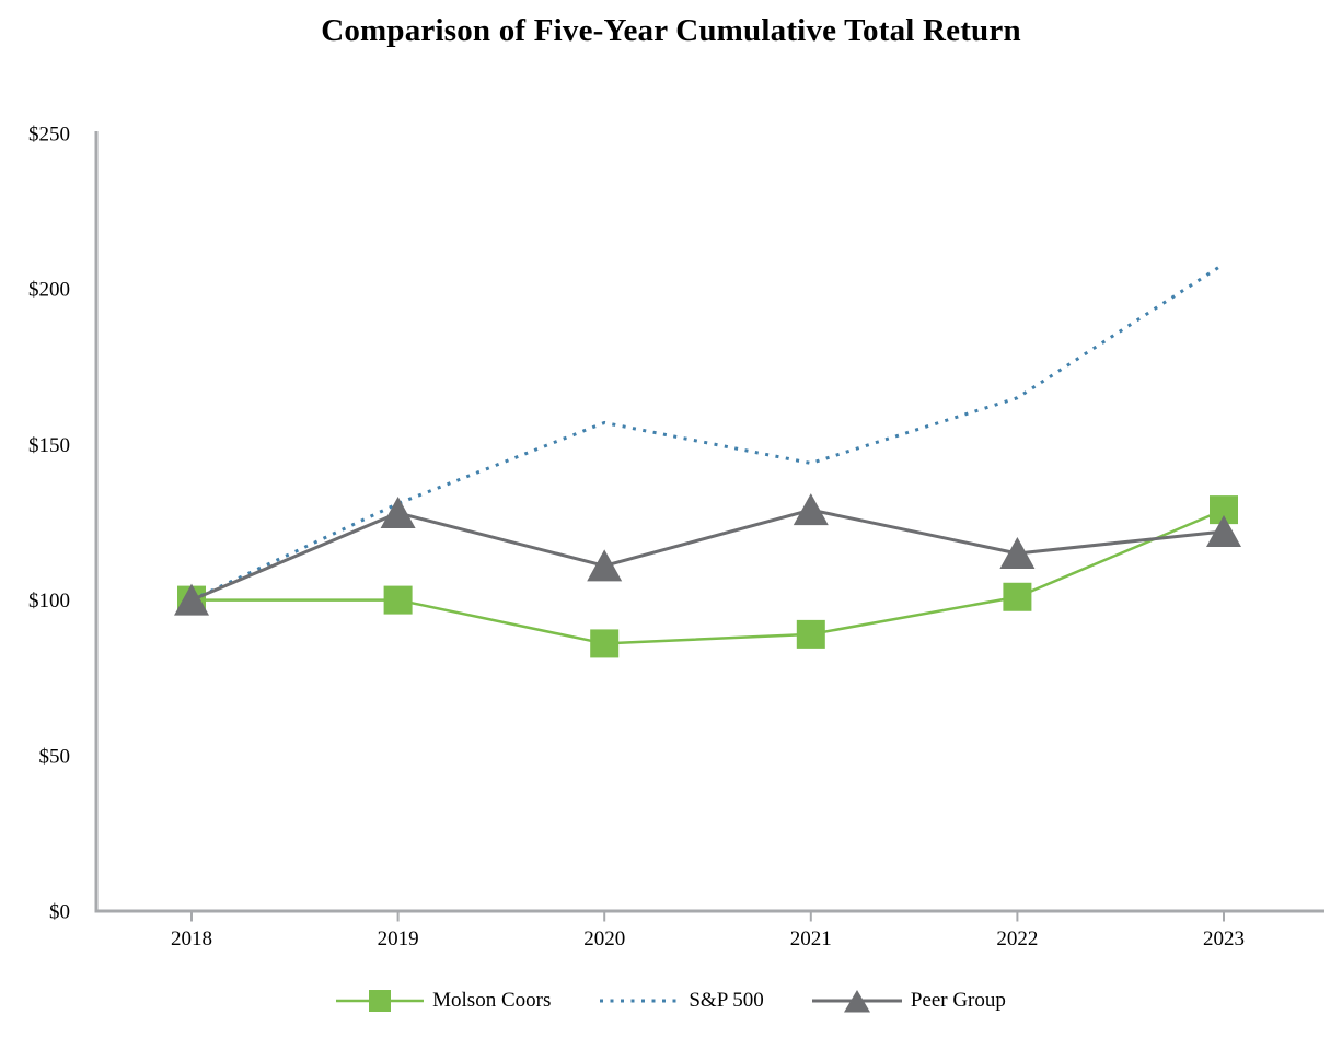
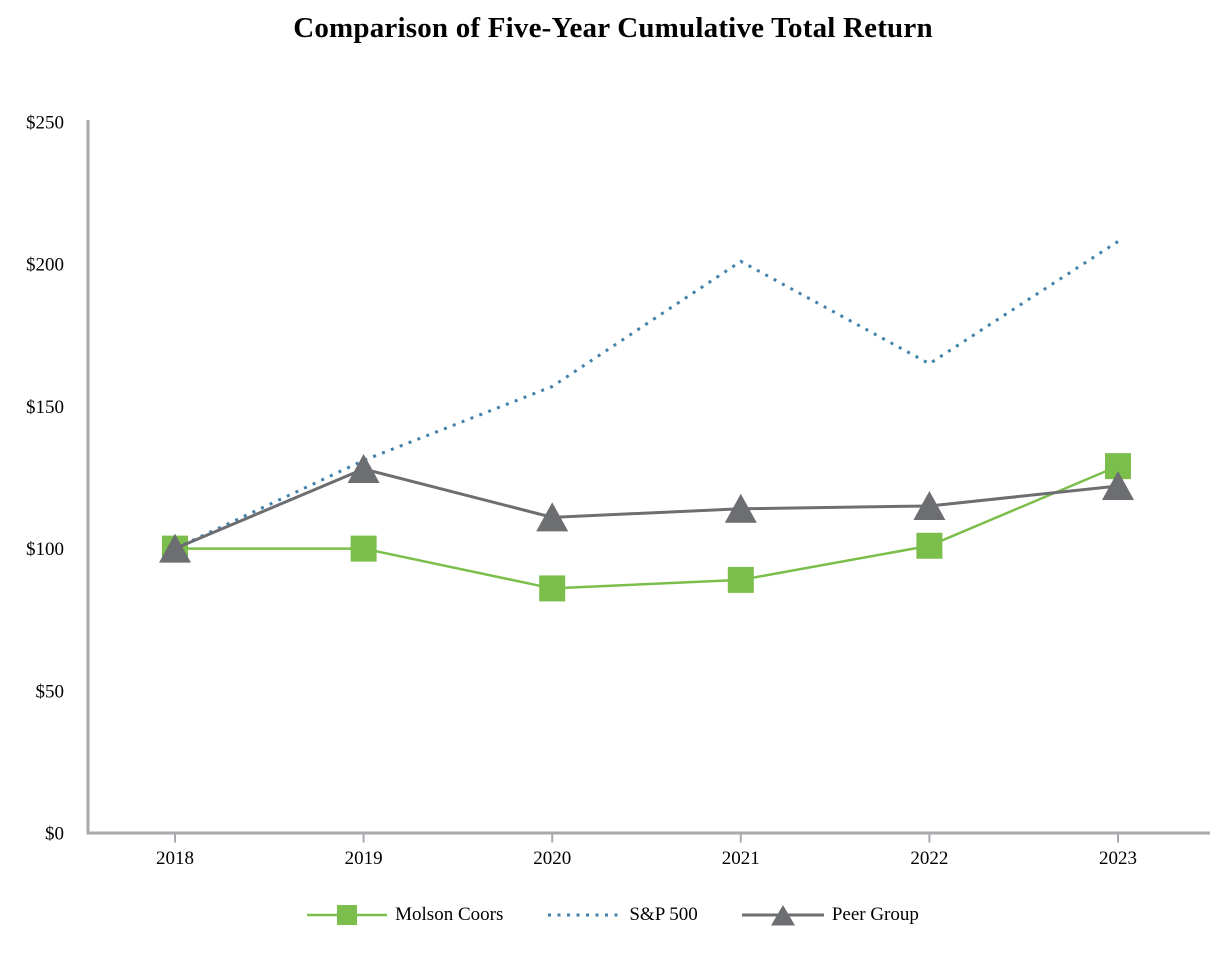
S&P 500/2021: $144 -> $201
Peer Group/2021: $129 -> $114
